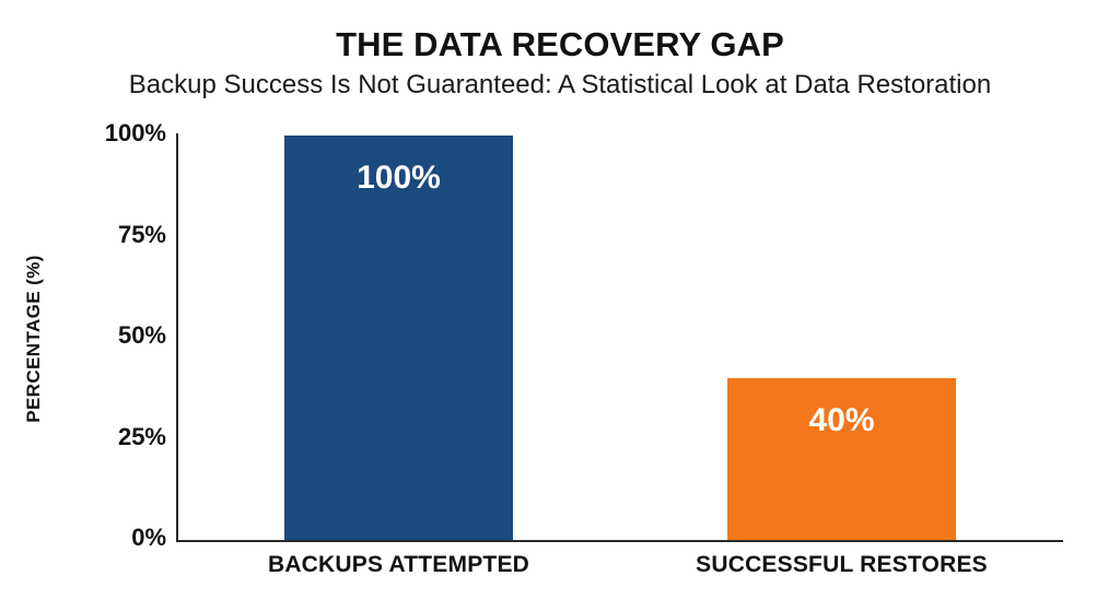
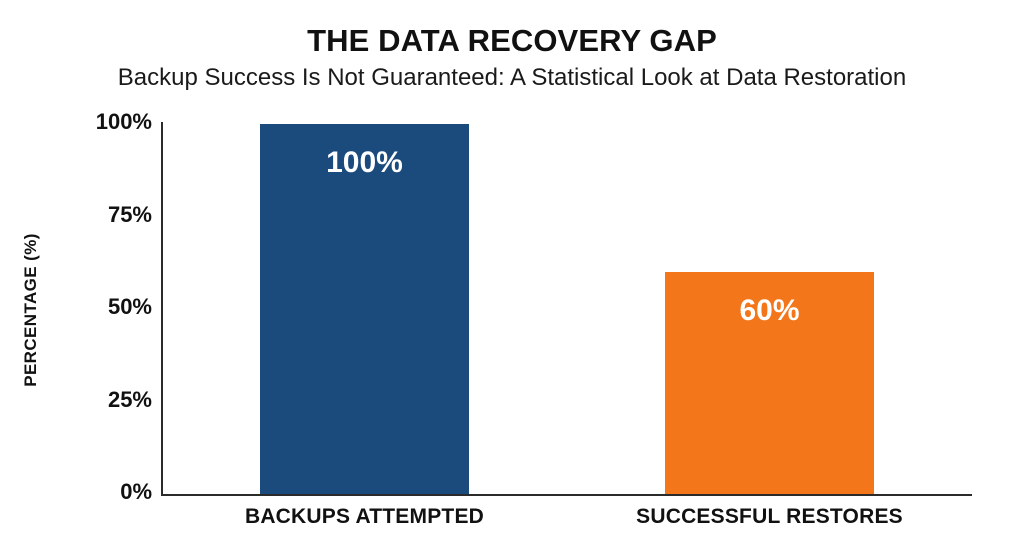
SUCCESSFUL RESTORES: 40% -> 60%
